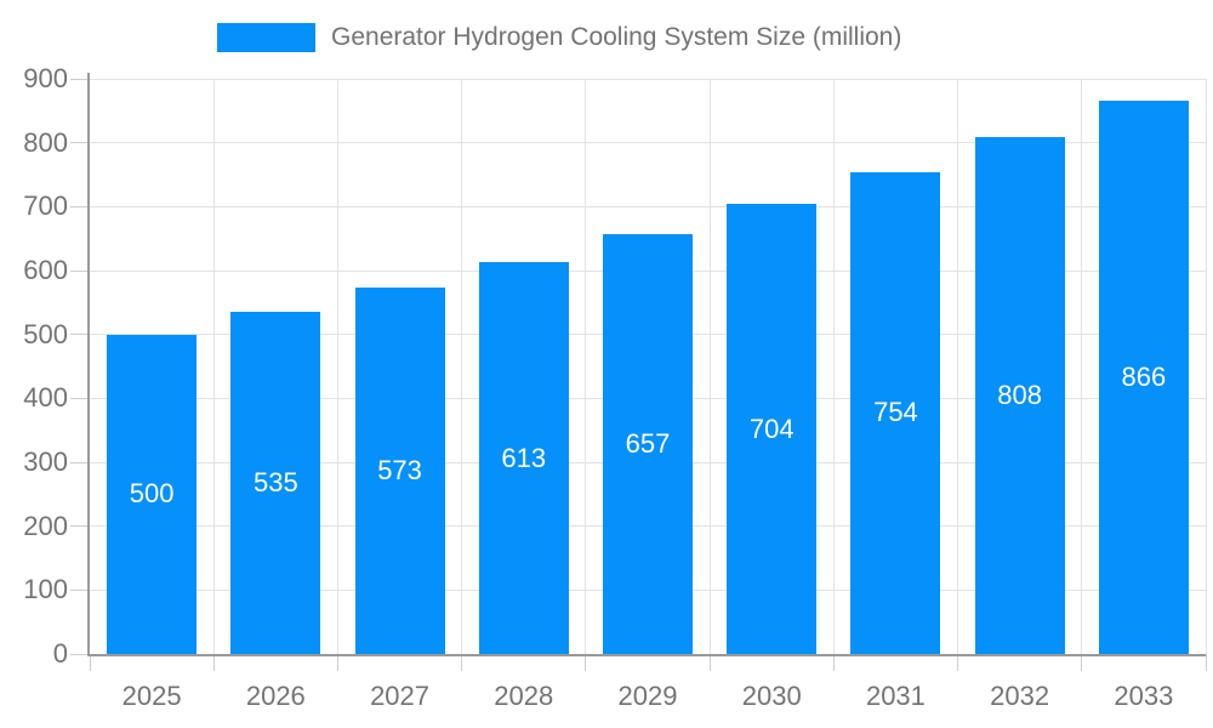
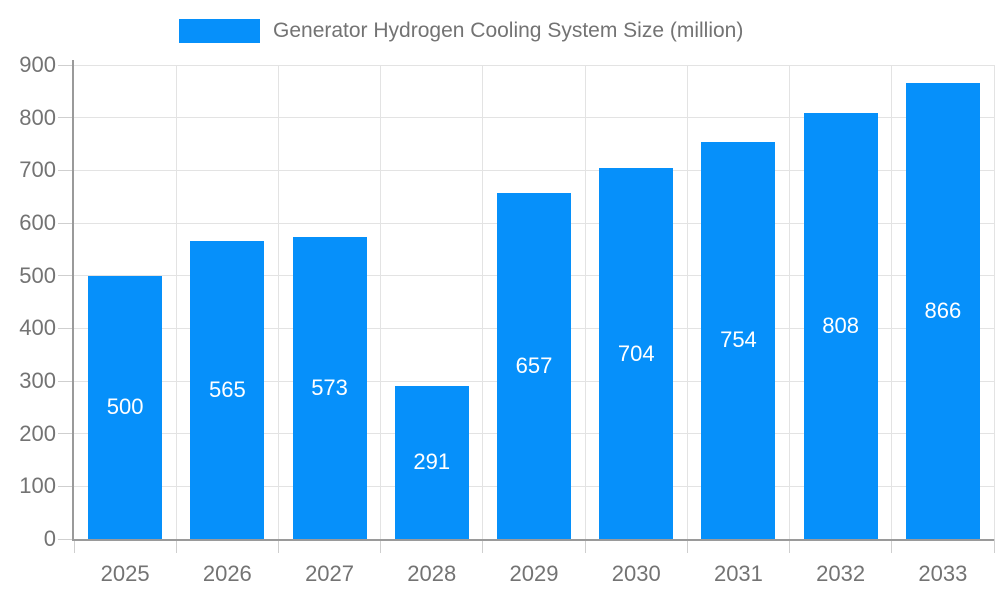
2026: 535 -> 565
2028: 613 -> 291
